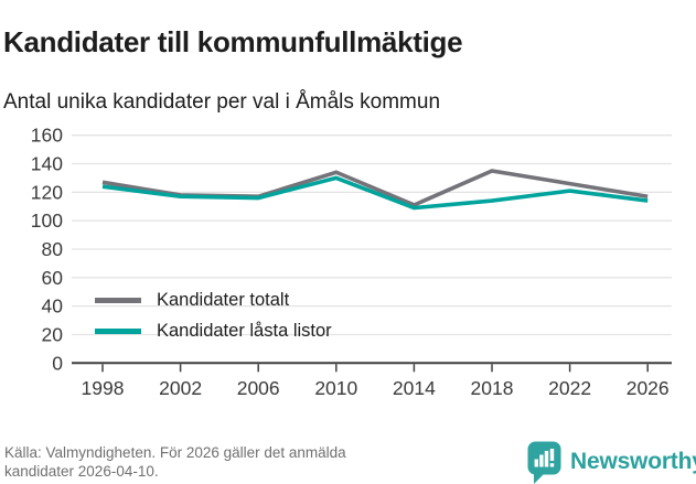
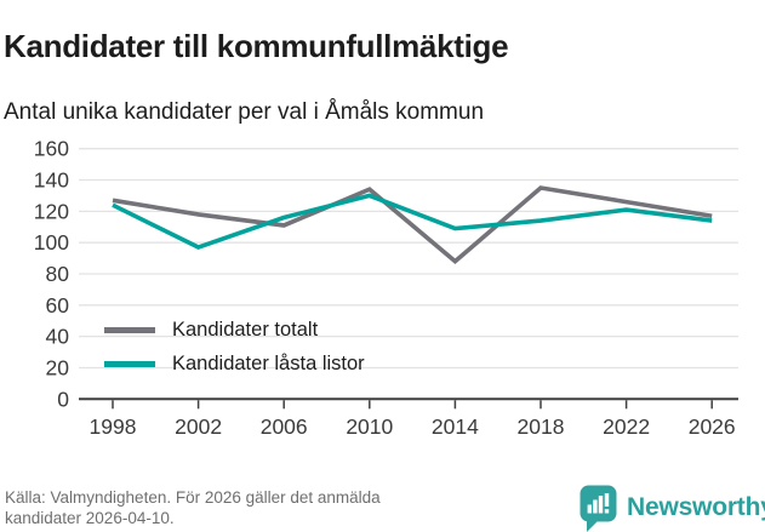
Kandidater låsta listor/2002: 117 -> 97
Kandidater totalt/2006: 117 -> 111
Kandidater totalt/2014: 111 -> 88
